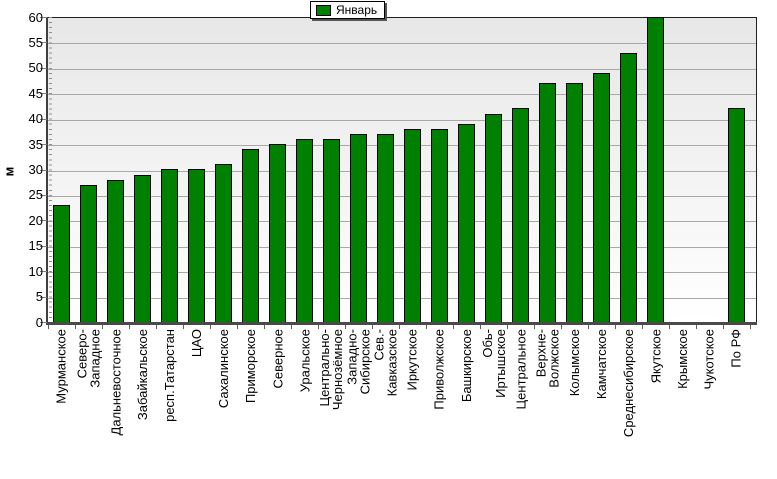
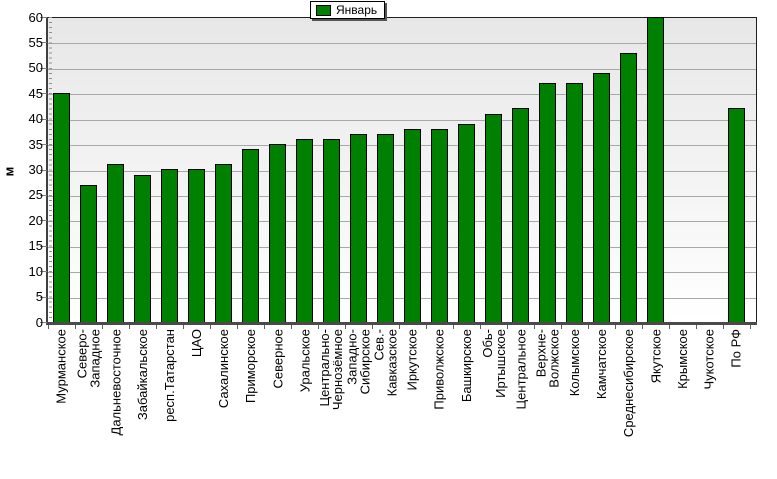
Мурманское: 23 -> 45
Дальневосточное: 28 -> 31
